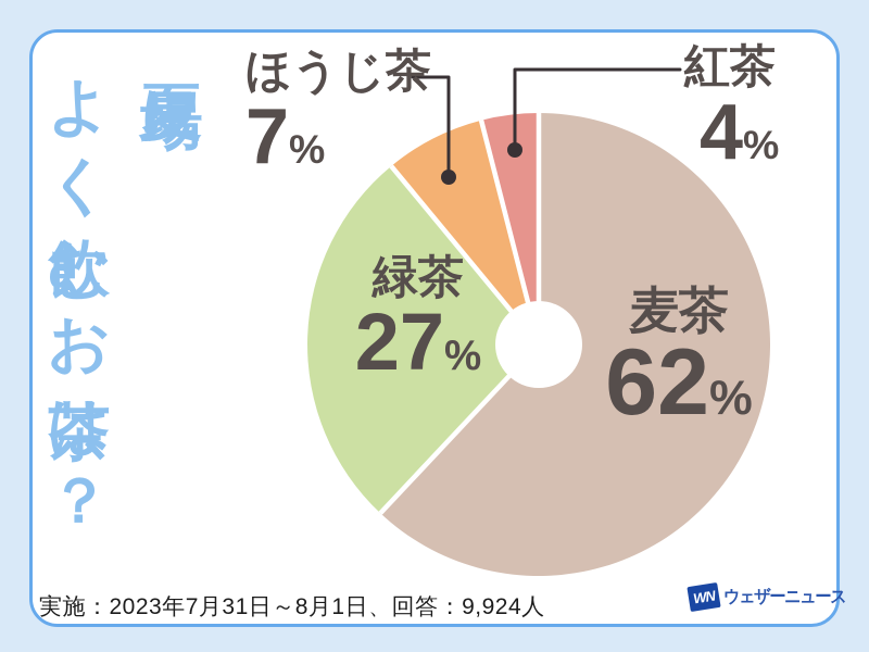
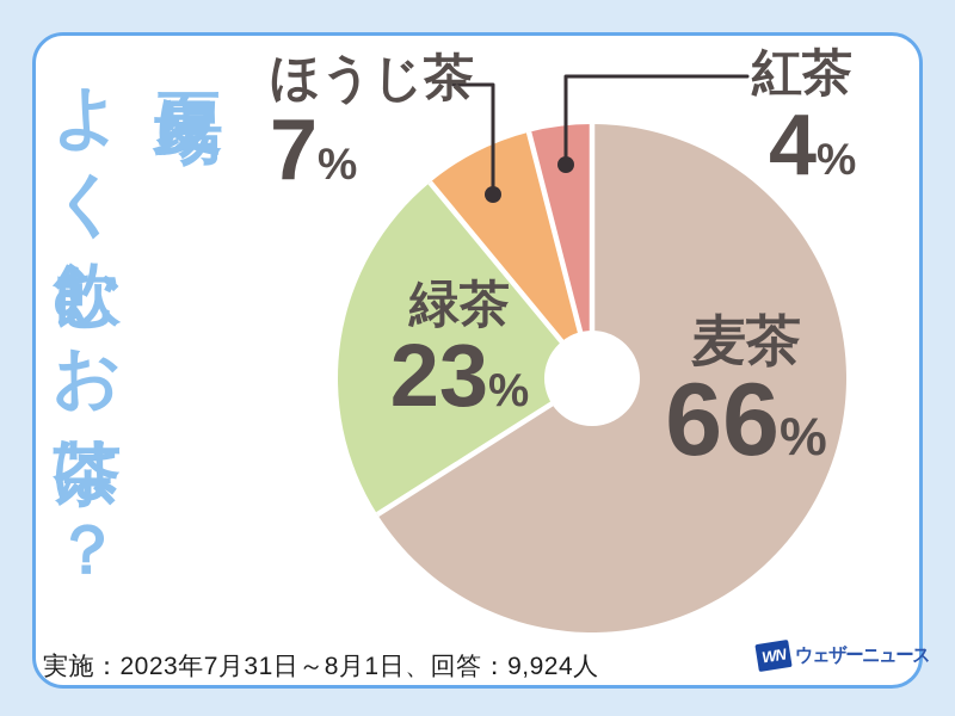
麦茶: 62 -> 66
緑茶: 27 -> 23
